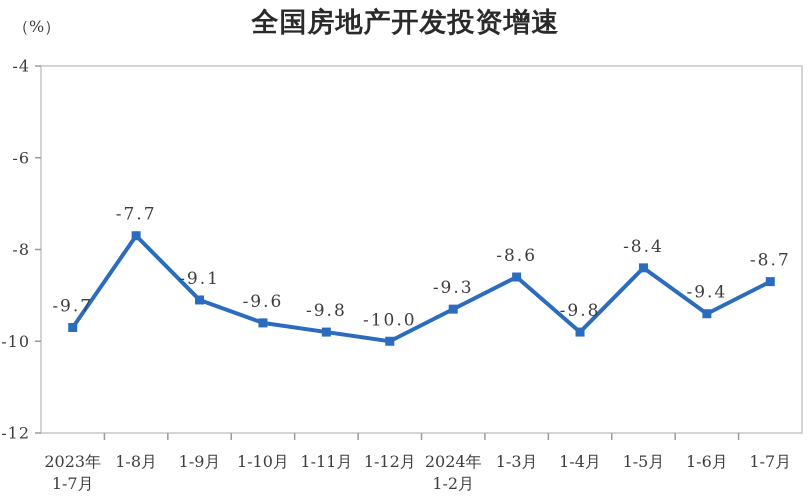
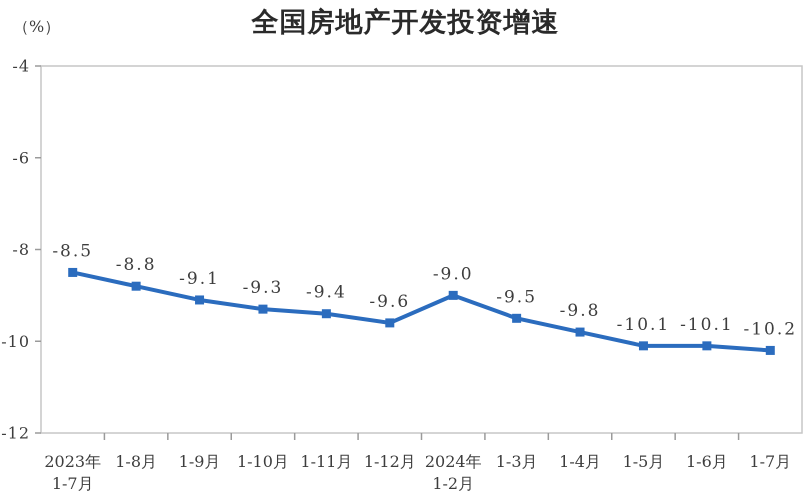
2023年 1-7月: -9.7 -> -8.5
1-8月: -7.7 -> -8.8
1-10月: -9.6 -> -9.3
1-11月: -9.8 -> -9.4
1-12月: -10.0 -> -9.6
2024年 1-2月: -9.3 -> -9.0
1-3月: -8.6 -> -9.5
1-5月: -8.4 -> -10.1
1-6月: -9.4 -> -10.1
1-7月: -8.7 -> -10.2
